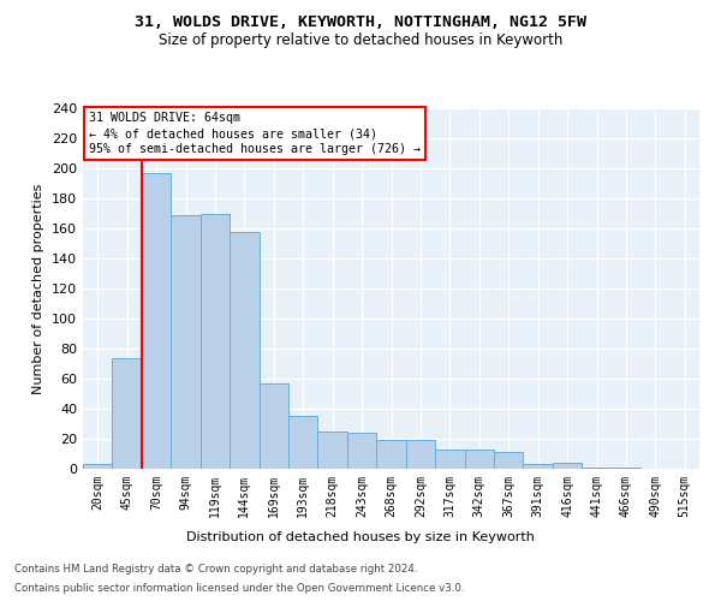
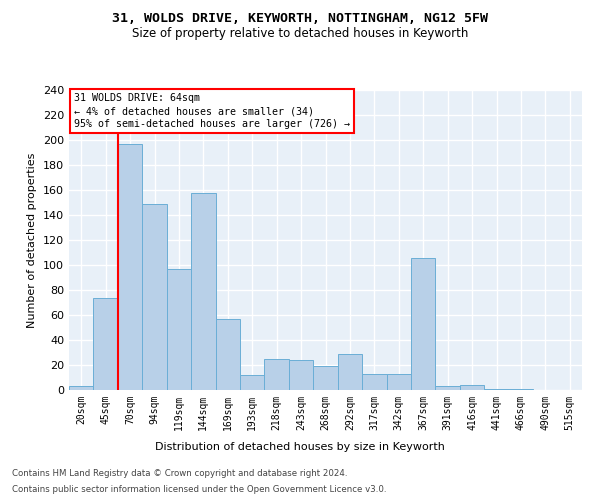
94sqm: 169 -> 149
119sqm: 170 -> 97
193sqm: 35 -> 12
292sqm: 19 -> 29
367sqm: 11 -> 106
